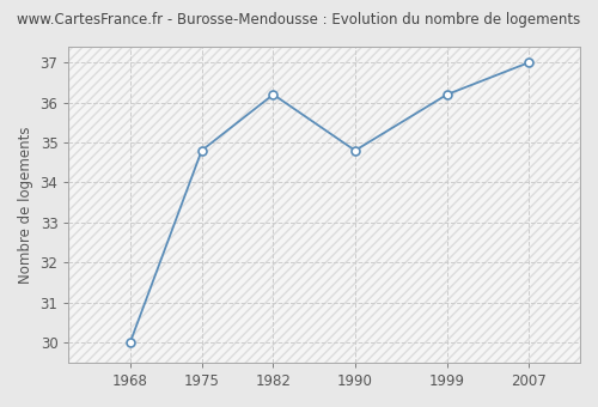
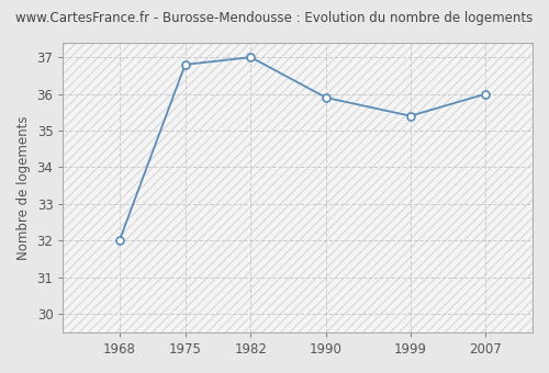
1968: 30.0 -> 32.0
1975: 34.8 -> 36.8
1982: 36.2 -> 37.0
1990: 34.8 -> 35.9
1999: 36.2 -> 35.4
2007: 37.0 -> 36.0
